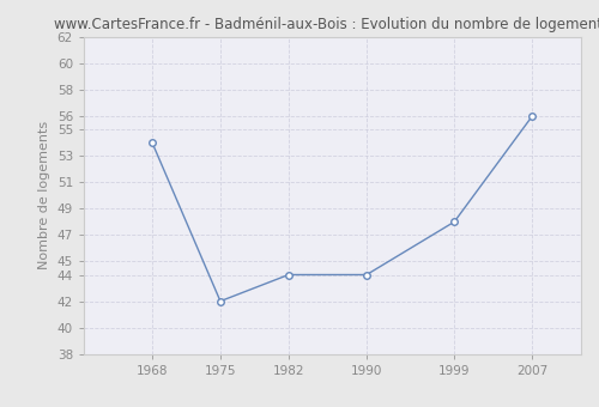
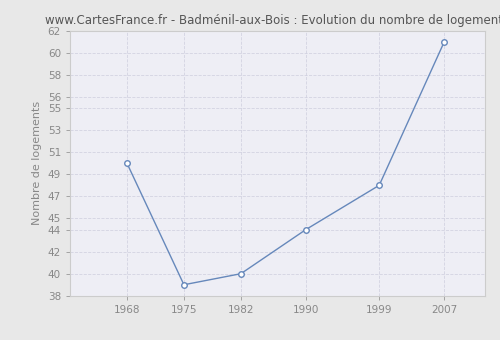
1968: 54 -> 50
1975: 42 -> 39
1982: 44 -> 40
2007: 56 -> 61
